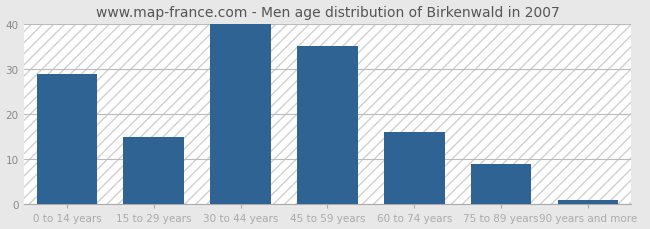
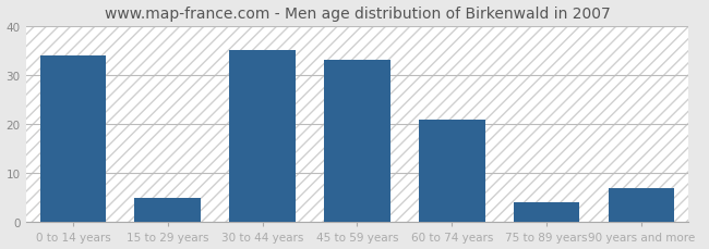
0 to 14 years: 29 -> 34
15 to 29 years: 15 -> 5
30 to 44 years: 40 -> 35
45 to 59 years: 35 -> 33
60 to 74 years: 16 -> 21
75 to 89 years: 9 -> 4
90 years and more: 1 -> 7
